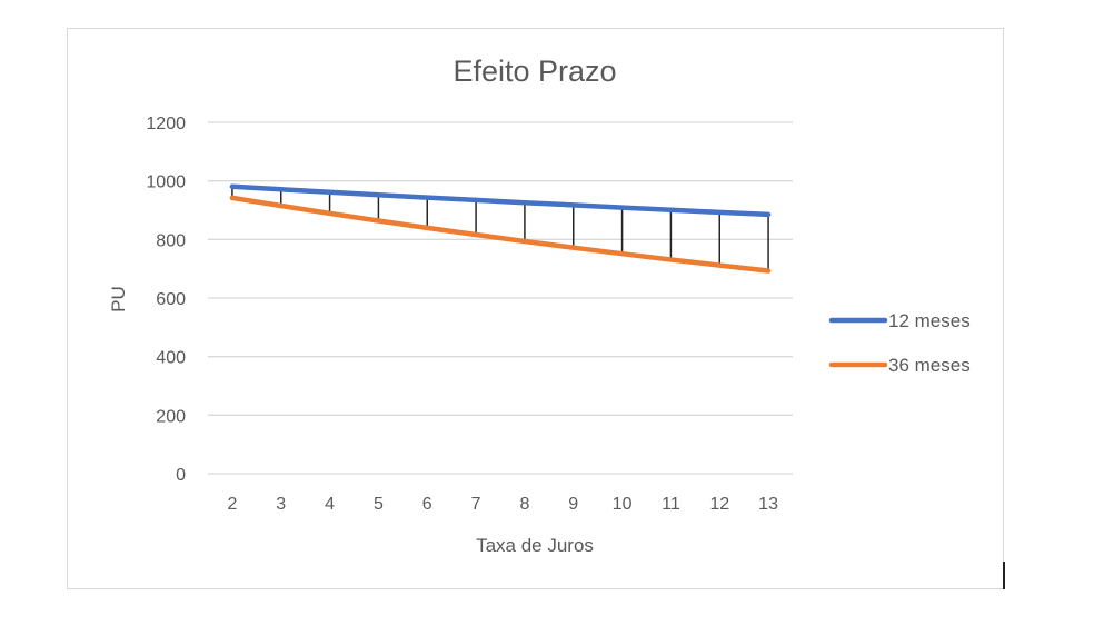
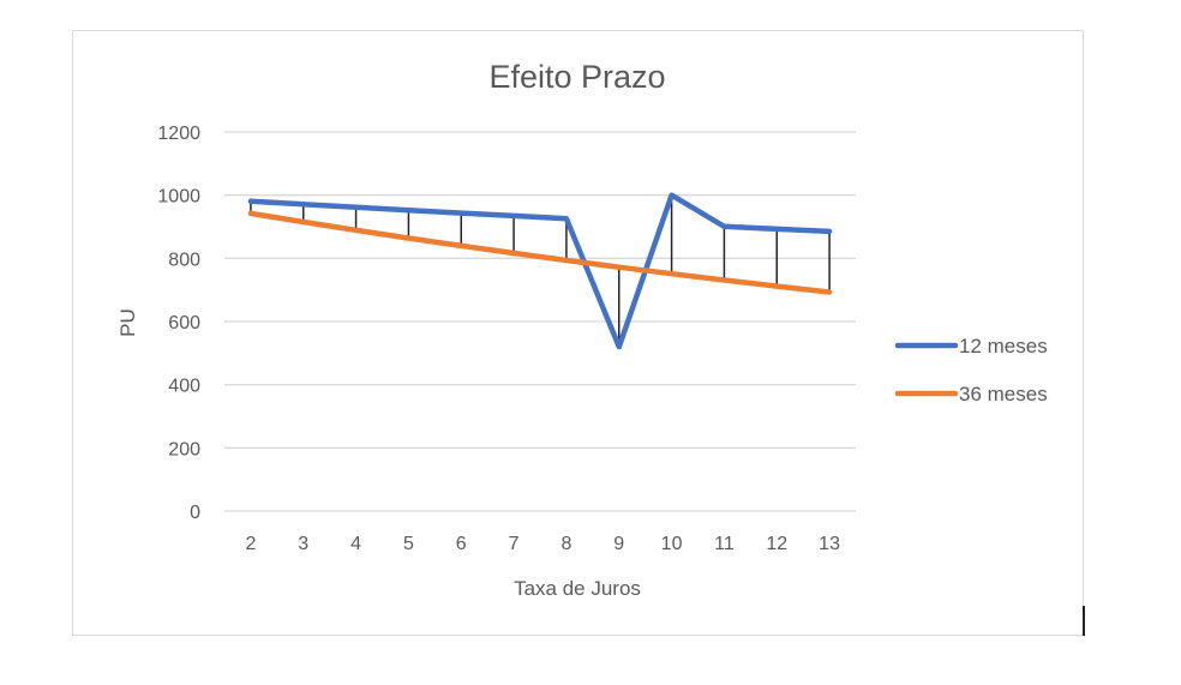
12 meses/9: 920 -> 520
12 meses/10: 910 -> 1000
